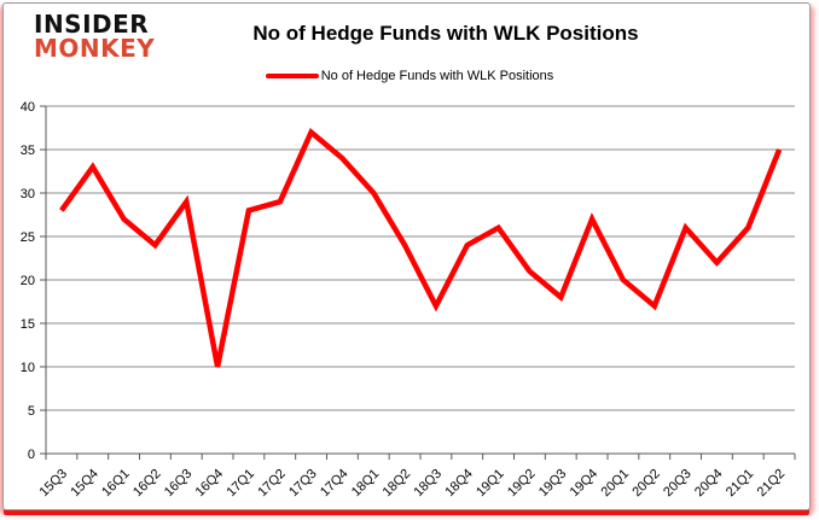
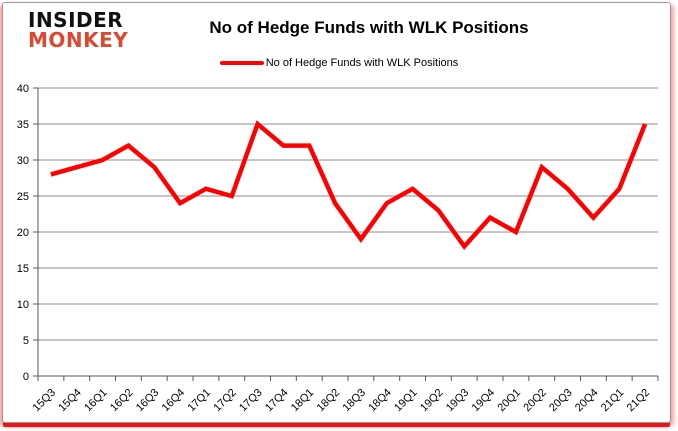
15Q4: 33 -> 29
16Q1: 27 -> 30
16Q2: 24 -> 32
16Q4: 10 -> 24
17Q1: 28 -> 26
17Q2: 29 -> 25
17Q3: 37 -> 35
17Q4: 34 -> 32
18Q1: 30 -> 32
18Q3: 17 -> 19
19Q2: 21 -> 23
19Q4: 27 -> 22
20Q2: 17 -> 29
